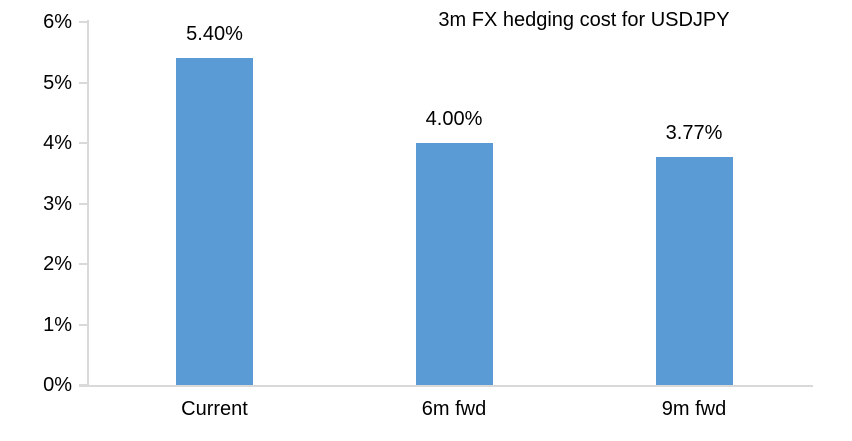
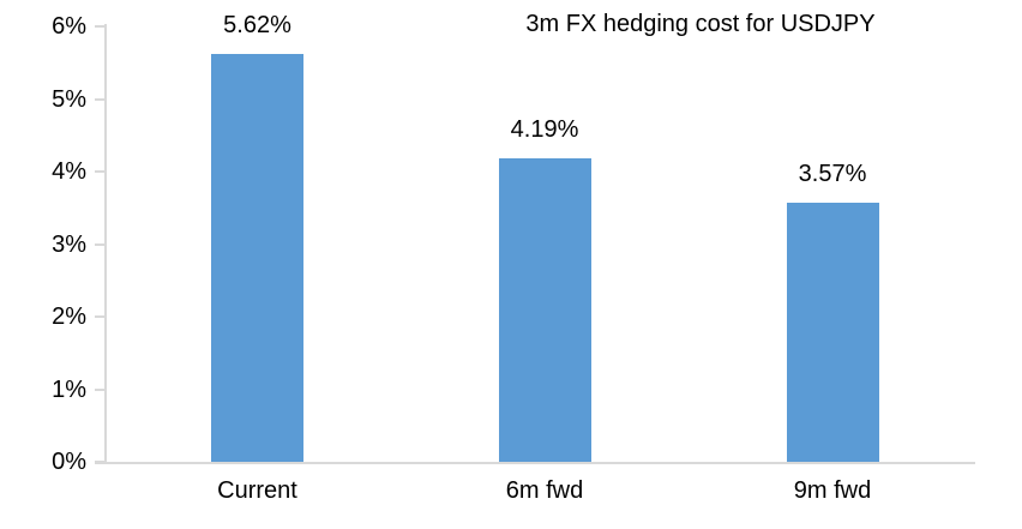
Current: 5.40% -> 5.62%
6m fwd: 4.00% -> 4.19%
9m fwd: 3.77% -> 3.57%
